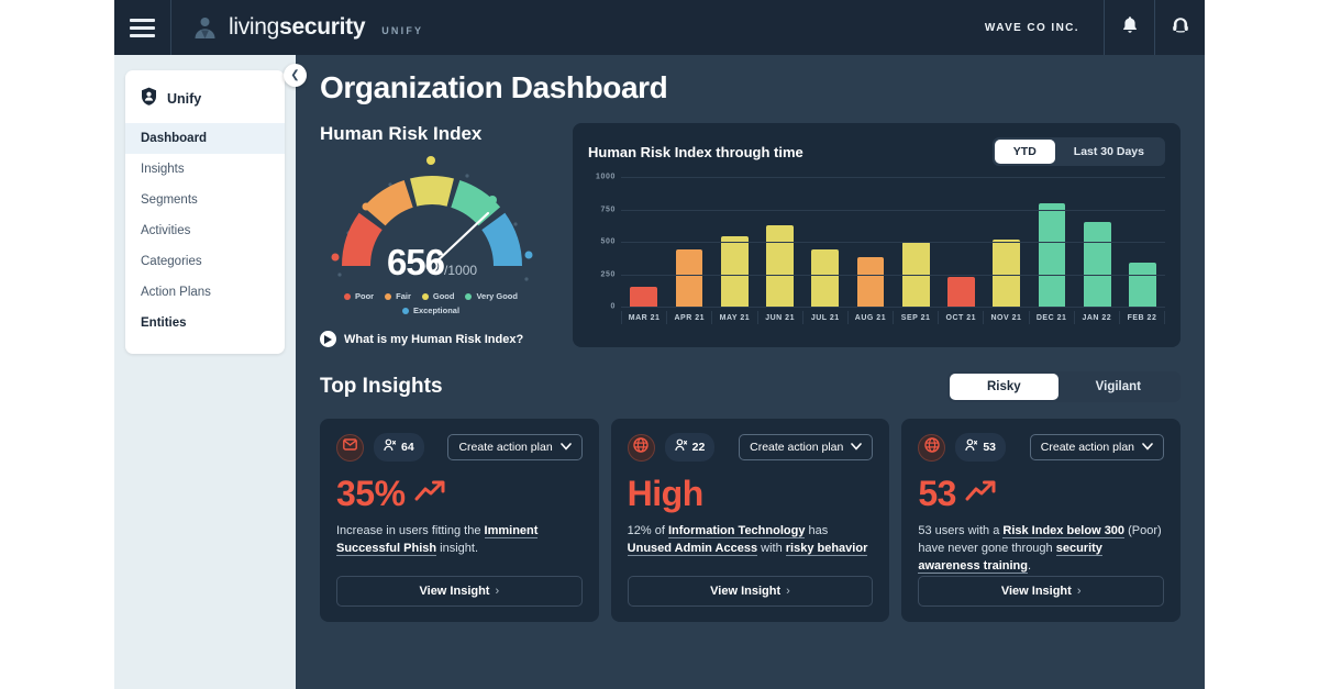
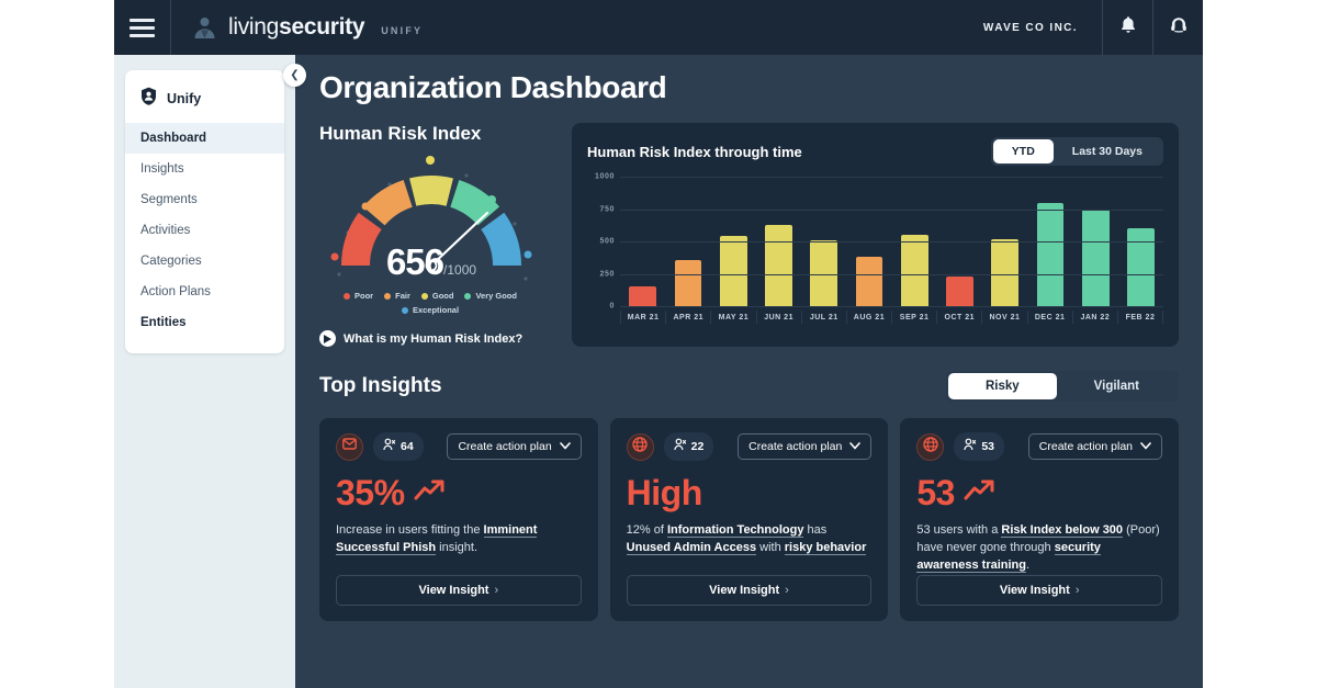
APR 21: 440 -> 360
JUL 21: 440 -> 510
SEP 21: 500 -> 560
JAN 22: 650 -> 750
FEB 22: 340 -> 600
